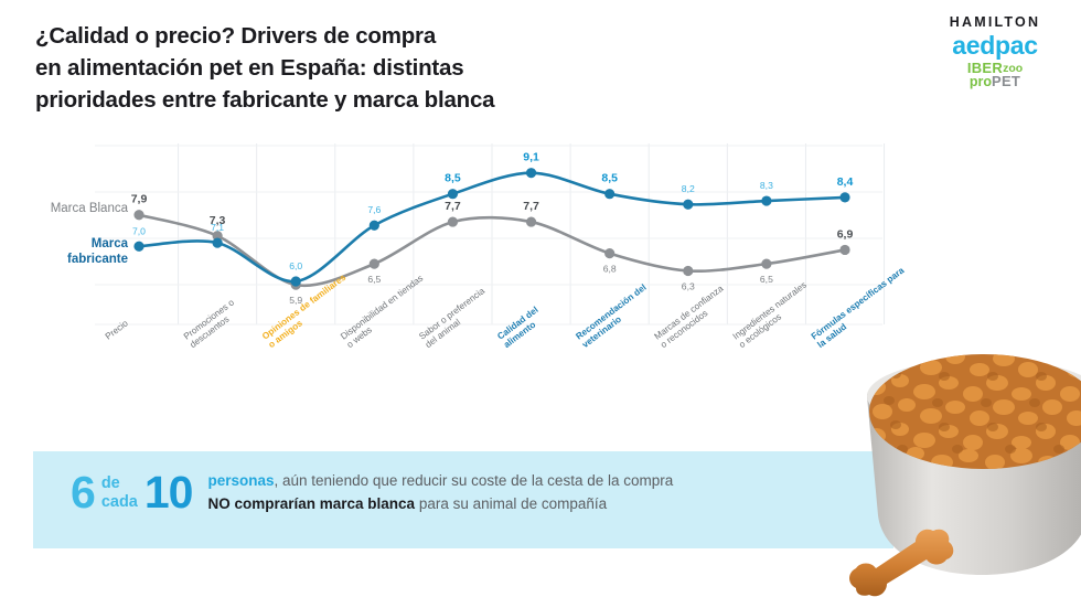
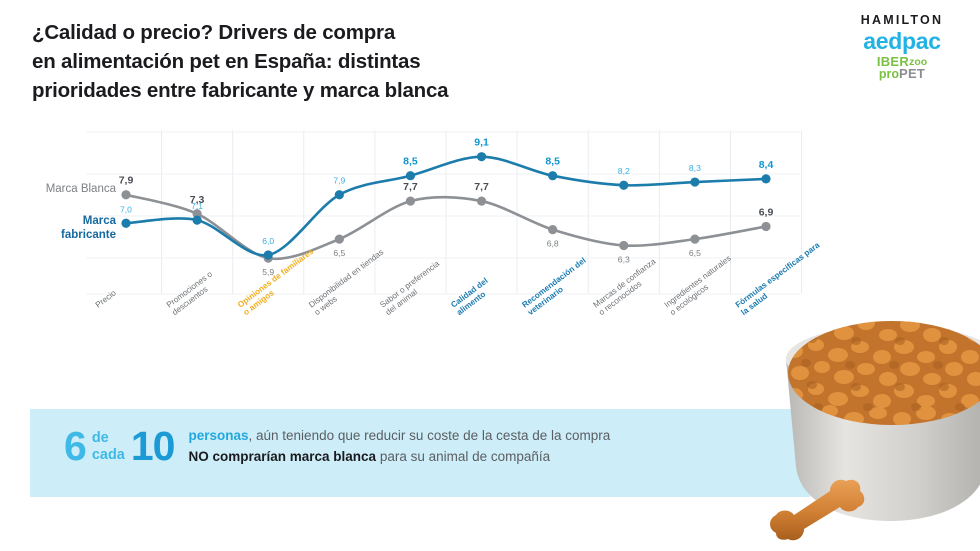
Marca fabricante/Disponibilidad en tiendas o webs: 7,6 -> 7,9
